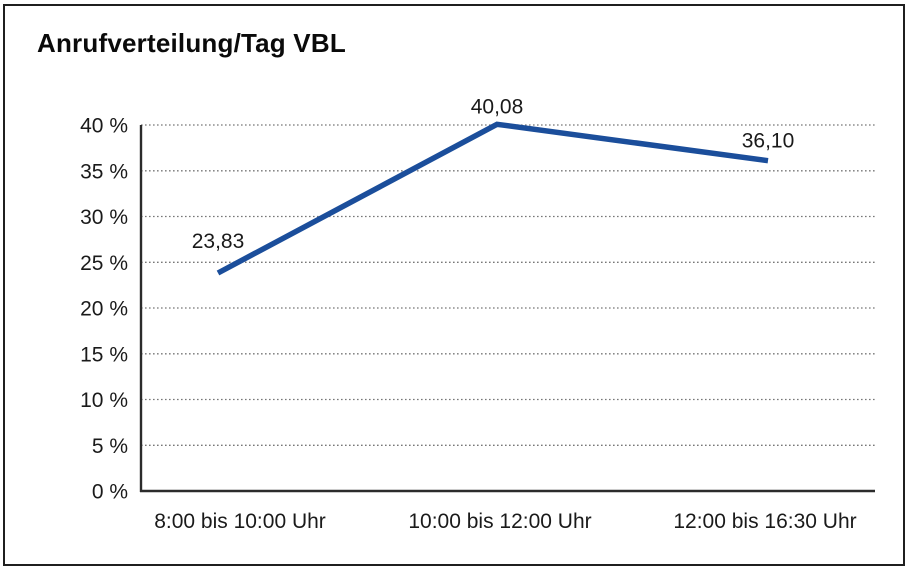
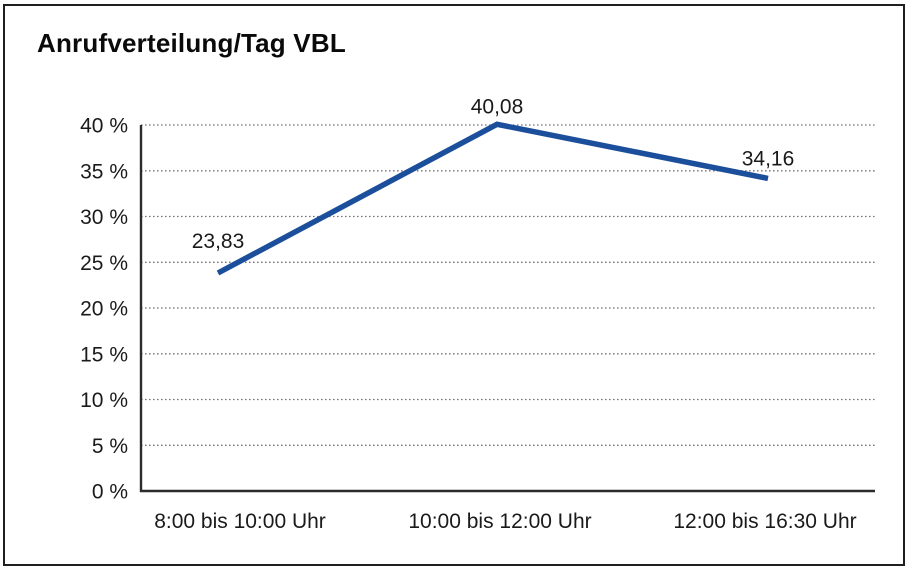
12:00 bis 16:30 Uhr: 36,10 -> 34,16
